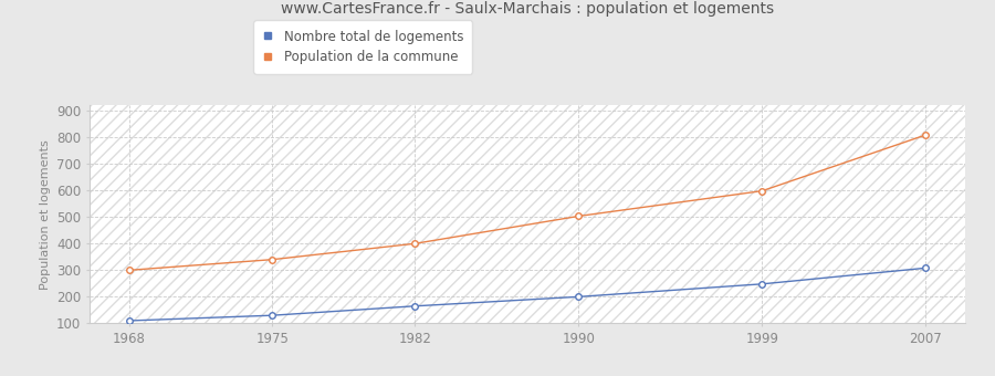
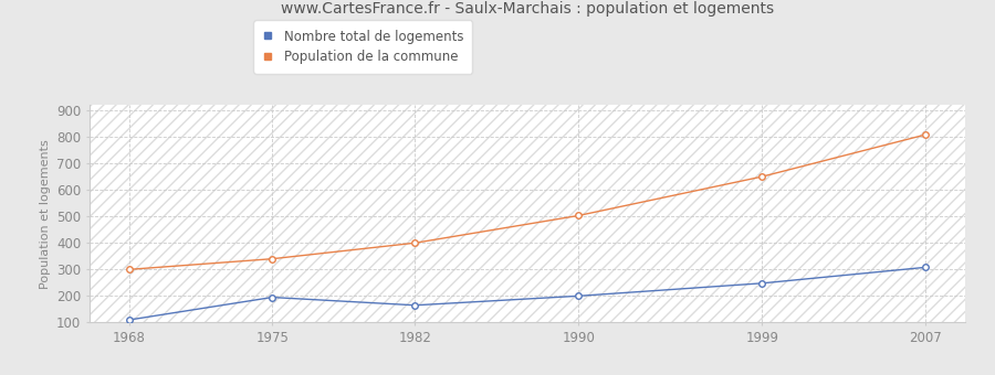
Nombre total de logements/1975: 130 -> 195
Population de la commune/1999: 598 -> 650
